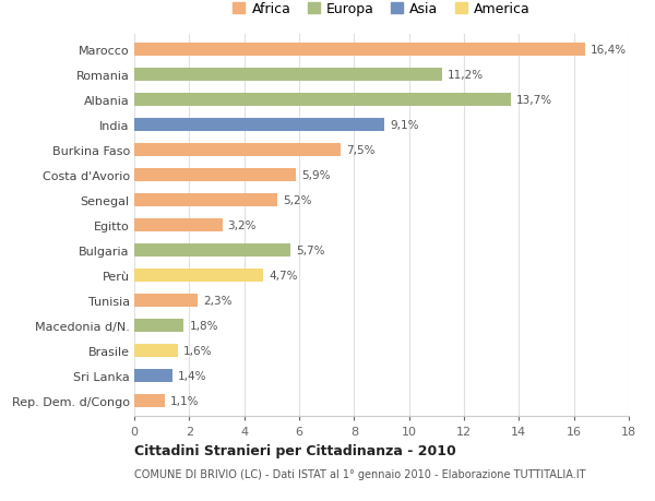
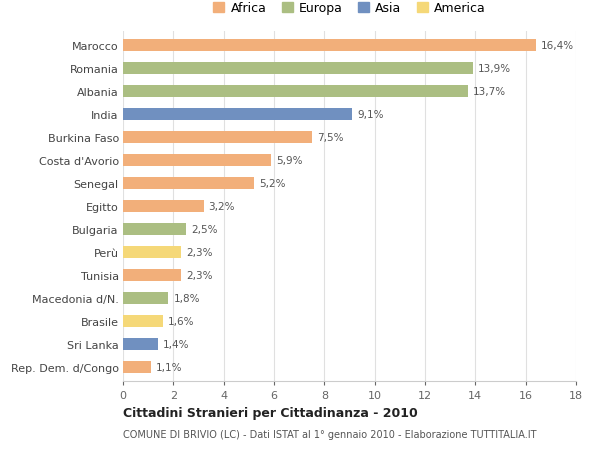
Romania: 11,2% -> 13,9%
Bulgaria: 5,7% -> 2,5%
Perù: 4,7% -> 2,3%
